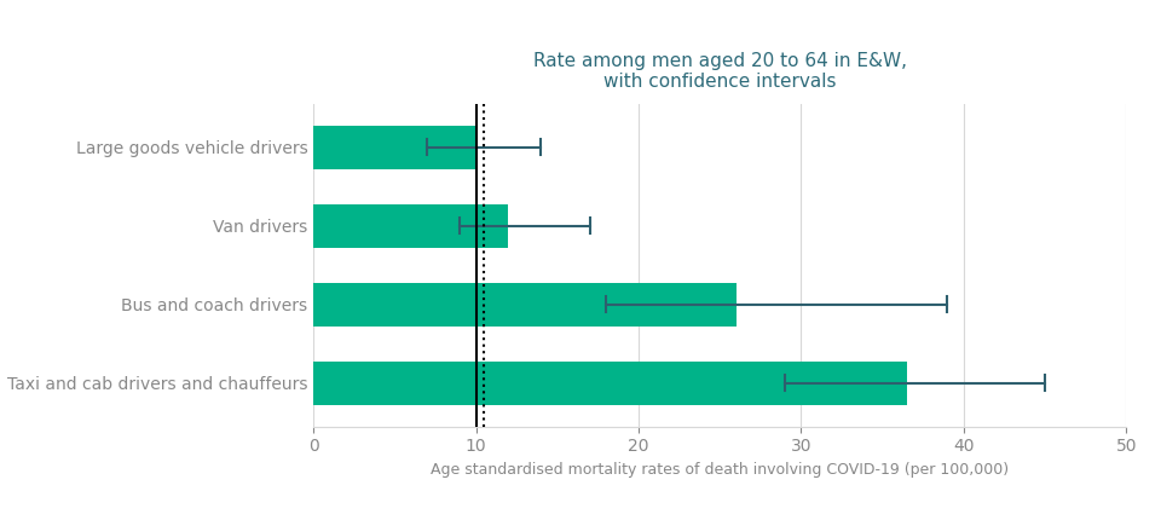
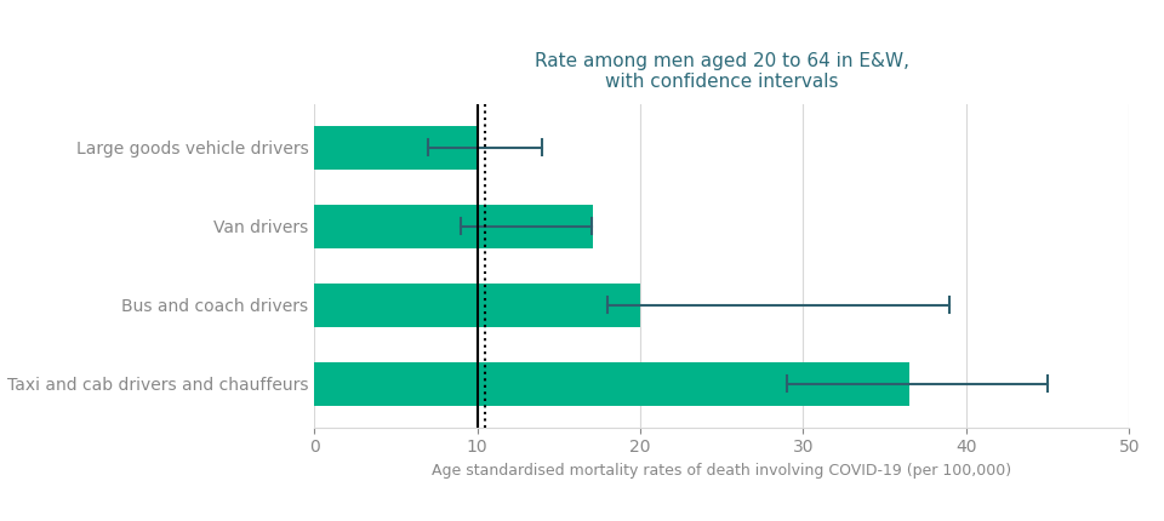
Van drivers: 12.0 -> 17.1
Bus and coach drivers: 26.0 -> 20.0
